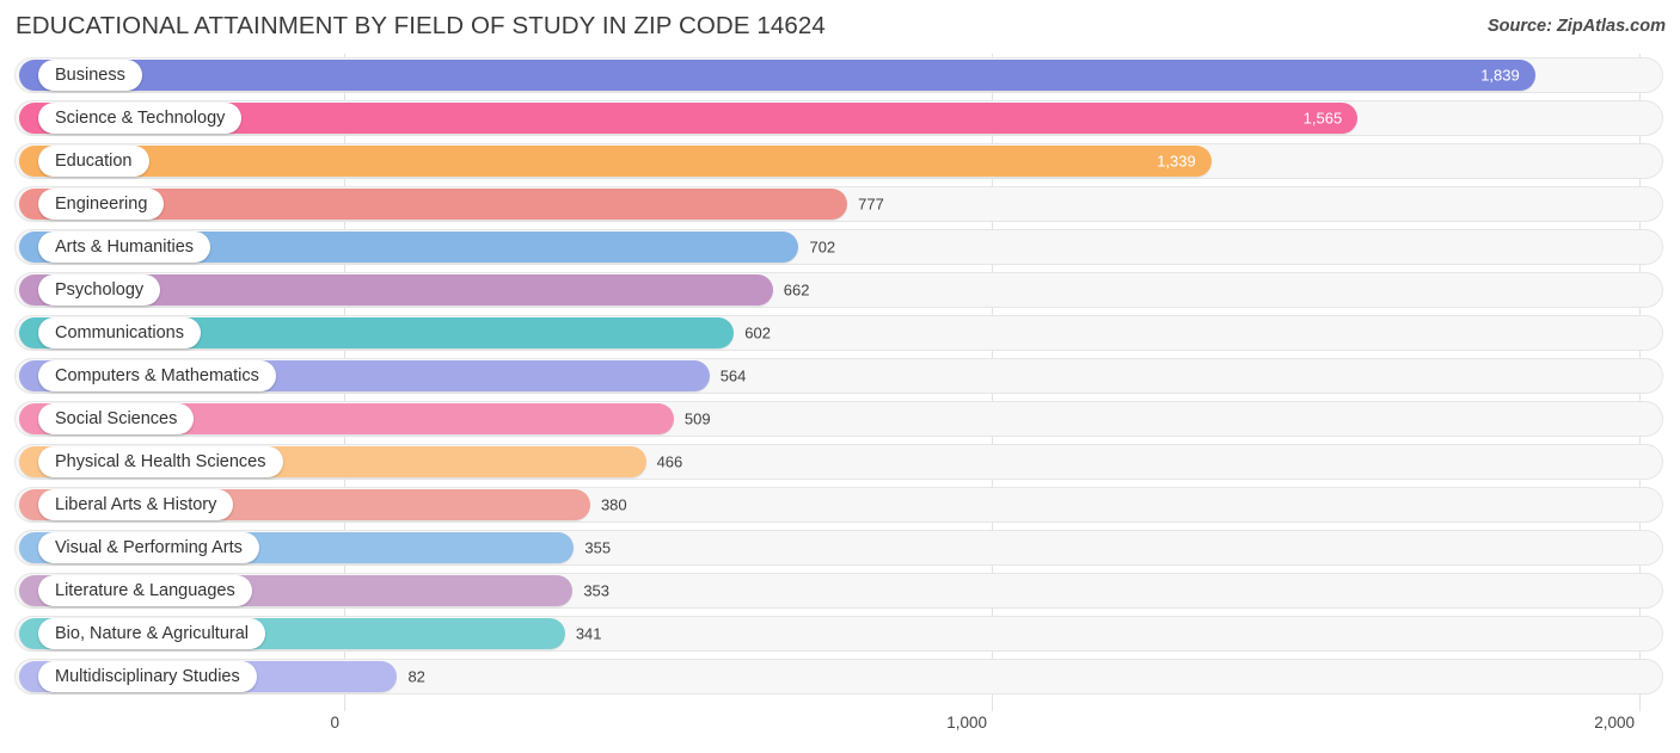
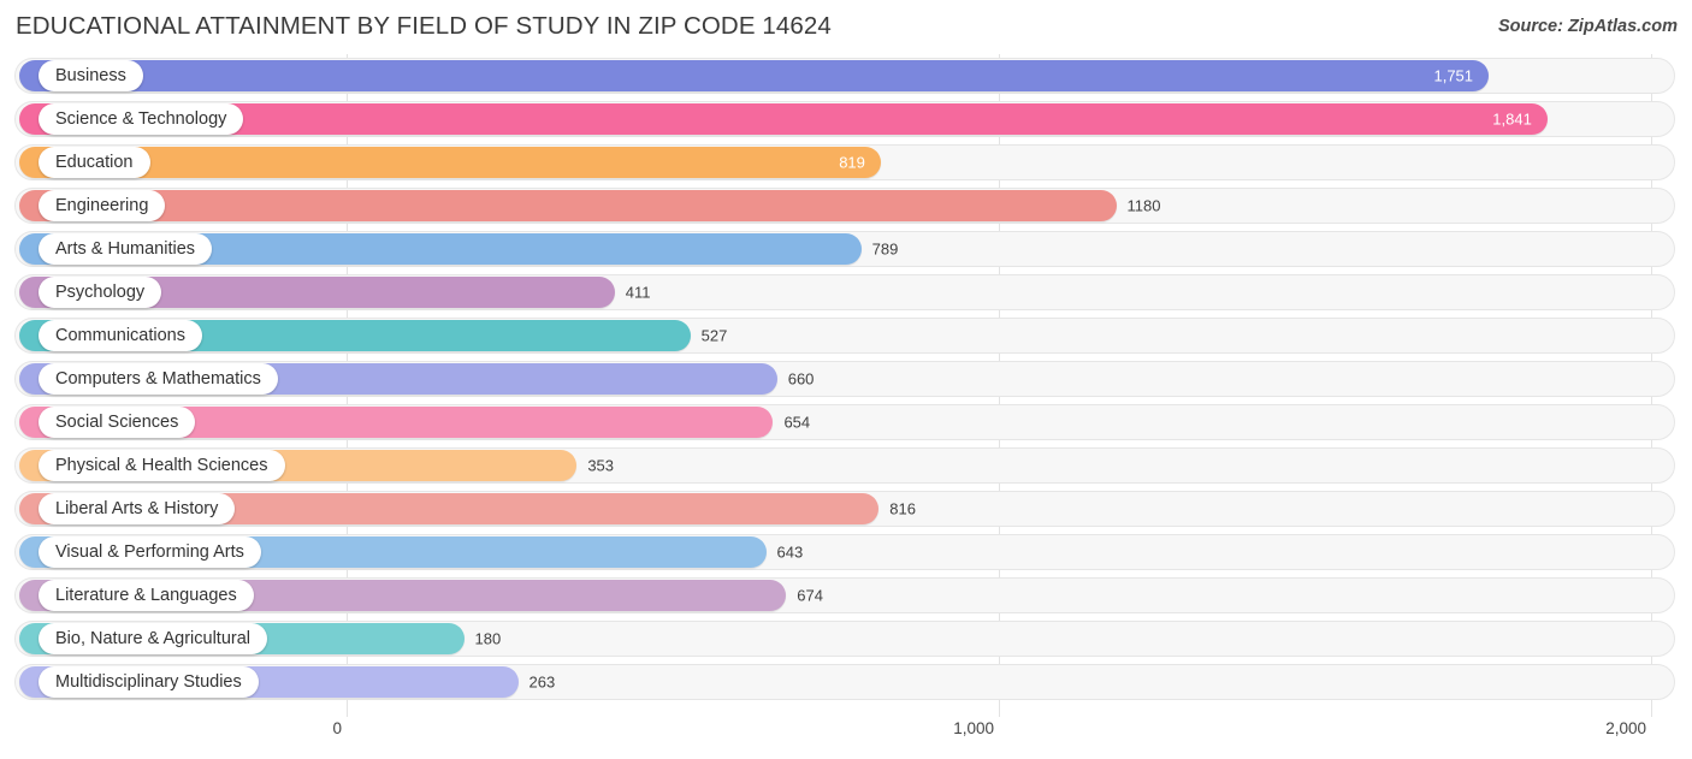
Business: 1,839 -> 1,751
Science & Technology: 1,565 -> 1,841
Education: 1,339 -> 819
Engineering: 777 -> 1180
Arts & Humanities: 702 -> 789
Psychology: 662 -> 411
Communications: 602 -> 527
Computers & Mathematics: 564 -> 660
Social Sciences: 509 -> 654
Physical & Health Sciences: 466 -> 353
Liberal Arts & History: 380 -> 816
Visual & Performing Arts: 355 -> 643
Literature & Languages: 353 -> 674
Bio, Nature & Agricultural: 341 -> 180
Multidisciplinary Studies: 82 -> 263
